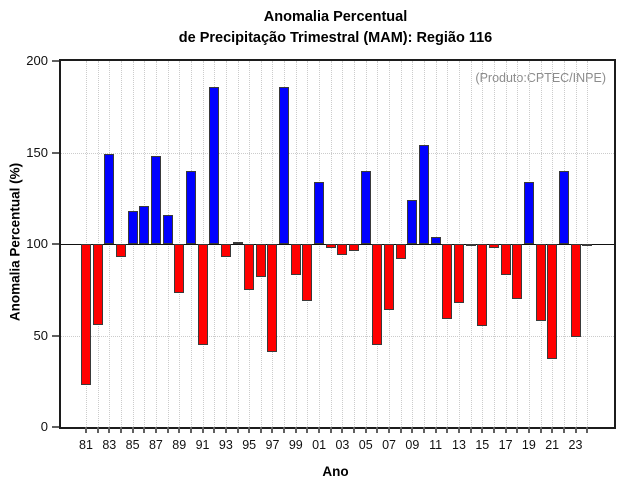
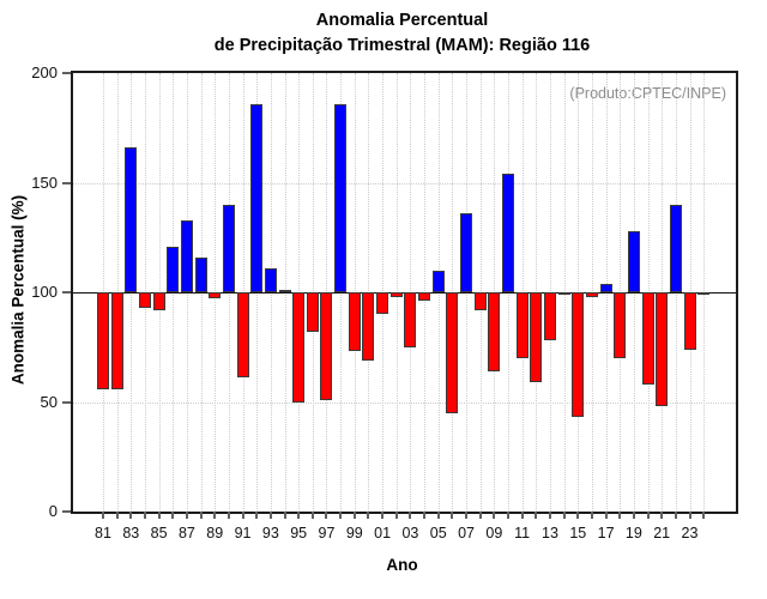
81: 23 -> 56
83: 149 -> 166
85: 118 -> 92
87: 148 -> 133
89: 73 -> 97
91: 45 -> 61
93: 93 -> 111
95: 75 -> 50
97: 41 -> 51
99: 83 -> 73
01: 134 -> 90
03: 94 -> 75
05: 140 -> 110
07: 64 -> 136
09: 124 -> 64
11: 104 -> 70
13: 68 -> 78
15: 55 -> 43
17: 83 -> 104
19: 134 -> 128
21: 37 -> 48
23: 49 -> 74
